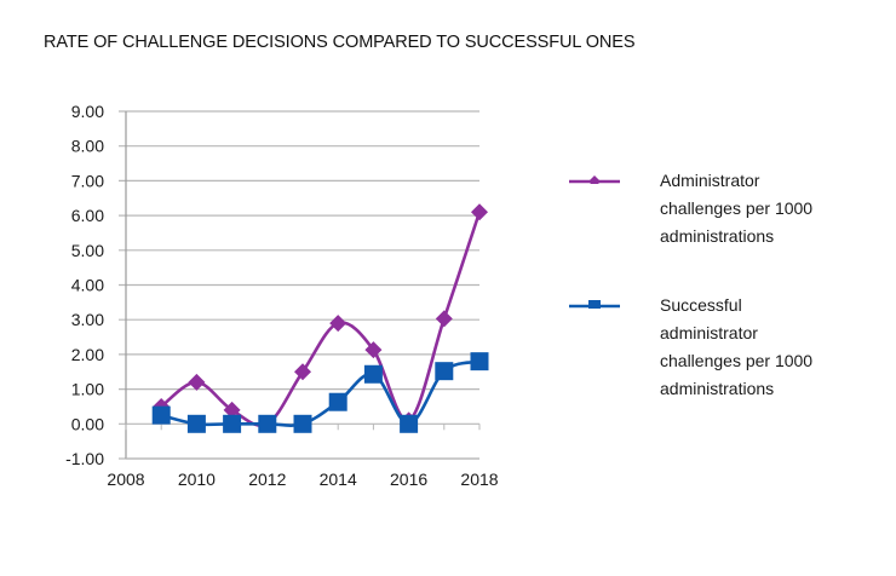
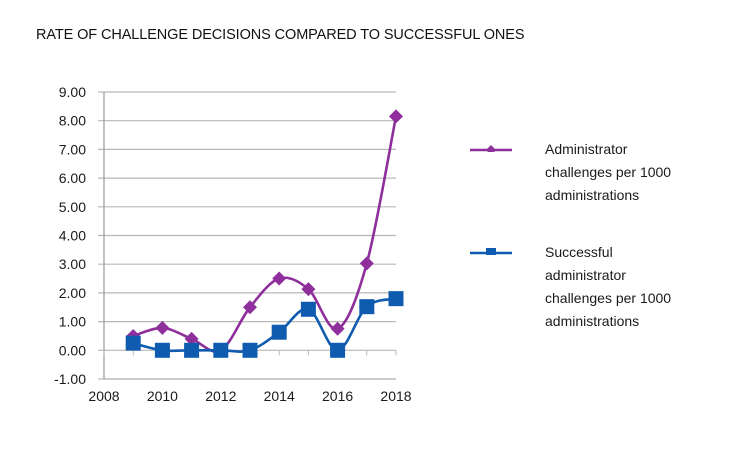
Administrator challenges per 1000 administrations/2010: 1.2 -> 0.8
Administrator challenges per 1000 administrations/2014: 2.9 -> 2.5
Administrator challenges per 1000 administrations/2016: 0.1 -> 0.8
Administrator challenges per 1000 administrations/2018: 6.1 -> 8.2
